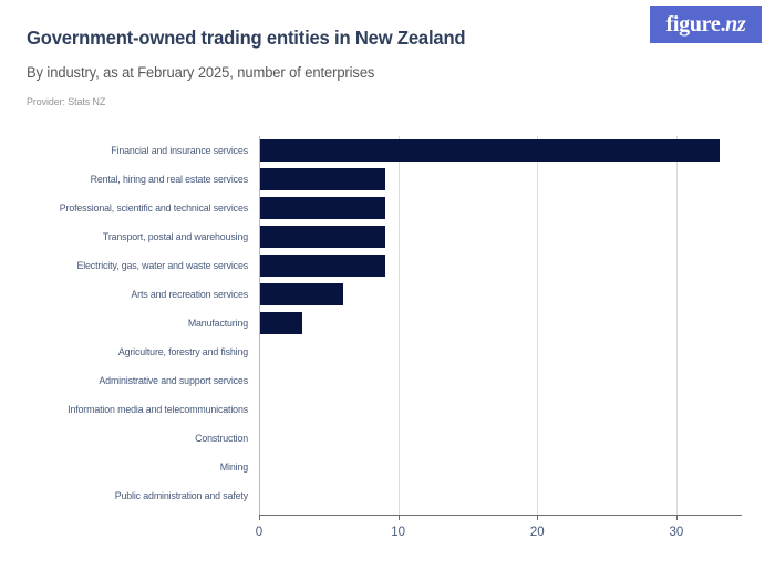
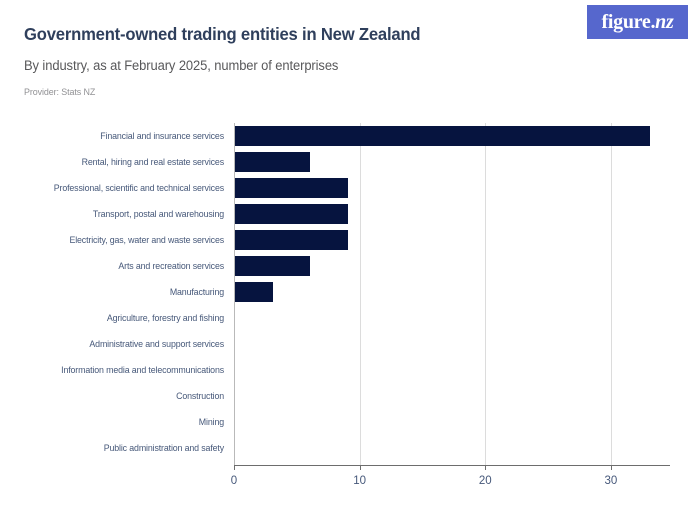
Rental, hiring and real estate services: 9 -> 6
